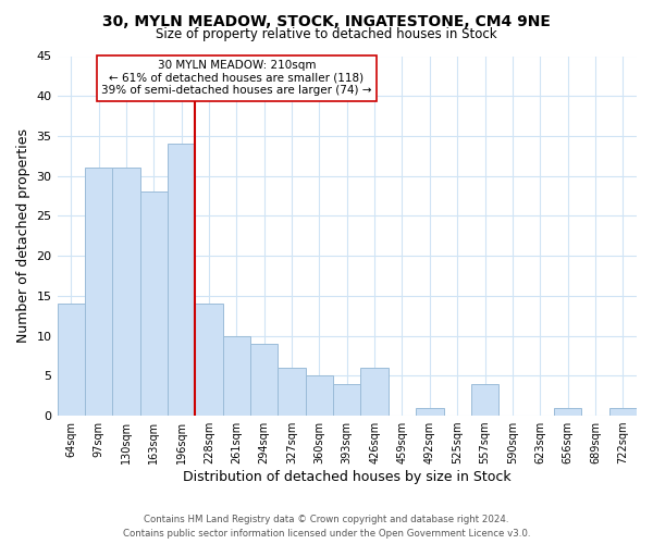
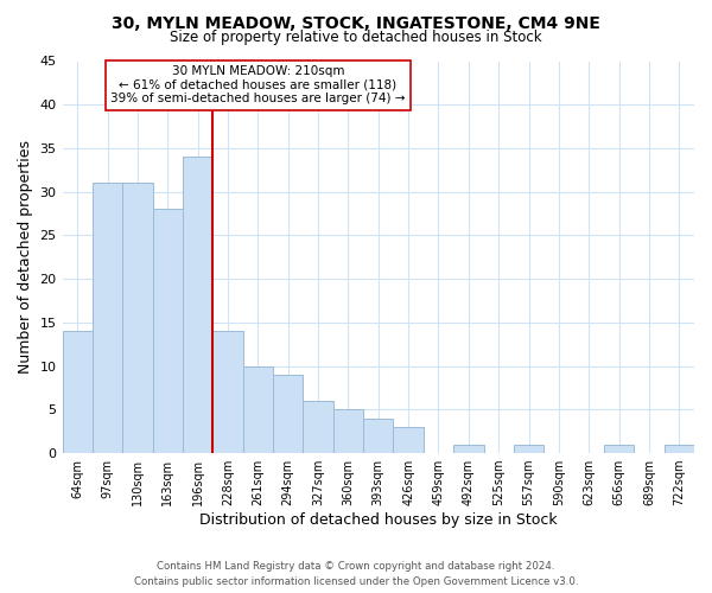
426sqm: 6 -> 3
557sqm: 4 -> 1
